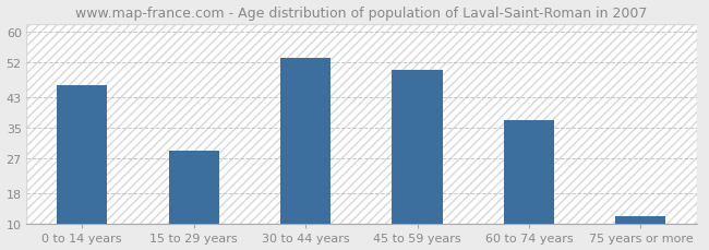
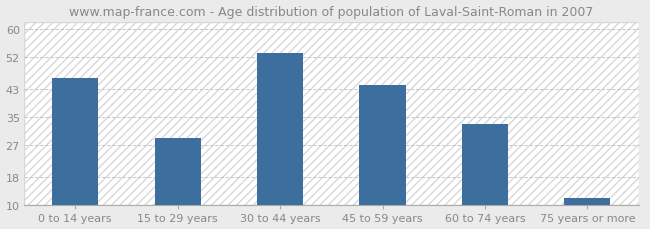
45 to 59 years: 50 -> 44
60 to 74 years: 37 -> 33
